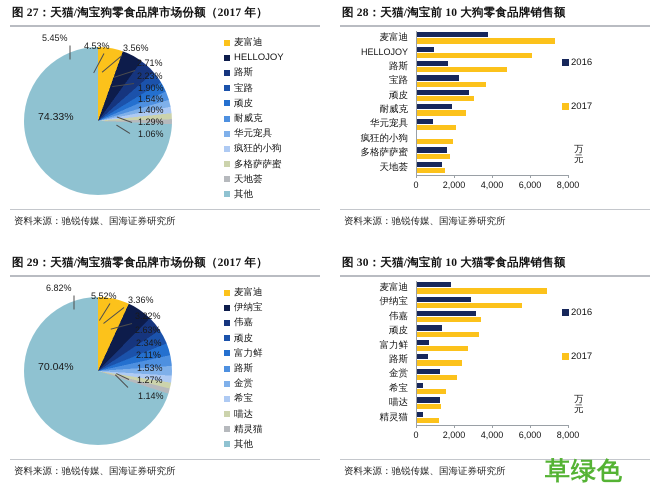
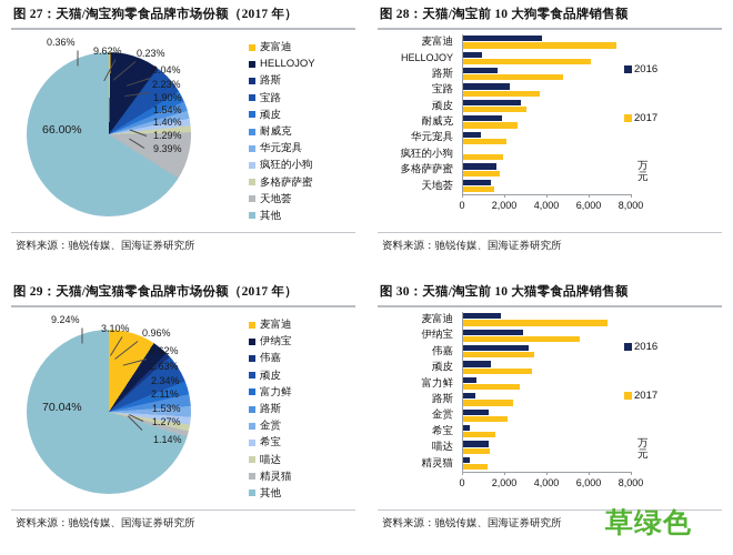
图 27：天猫/淘宝狗零食品牌市场份额（2017 年）/麦富迪: 5.45% -> 0.36%
图 27：天猫/淘宝狗零食品牌市场份额（2017 年）/HELLOJOY: 4.53% -> 9.62%
图 27：天猫/淘宝狗零食品牌市场份额（2017 年）/路斯: 3.56% -> 0.23%
图 27：天猫/淘宝狗零食品牌市场份额（2017 年）/宝路: 2.71% -> 6.04%
图 27：天猫/淘宝狗零食品牌市场份额（2017 年）/天地荟: 1.06% -> 9.39%
图 27：天猫/淘宝狗零食品牌市场份额（2017 年）/其他: 74.33% -> 66.00%
图 29：天猫/淘宝猫零食品牌市场份额（2017 年）/麦富迪: 6.82% -> 9.24%
图 29：天猫/淘宝猫零食品牌市场份额（2017 年）/伊纳宝: 5.52% -> 3.10%
图 29：天猫/淘宝猫零食品牌市场份额（2017 年）/伟嘉: 3.36% -> 0.96%
图 29：天猫/淘宝猫零食品牌市场份额（2017 年）/顽皮: 3.22% -> 5.62%
